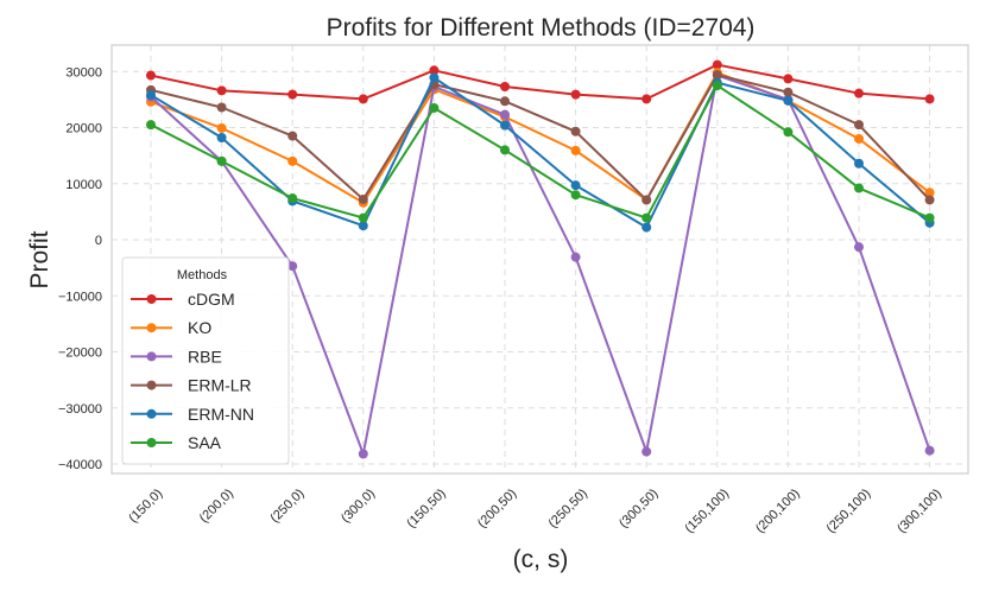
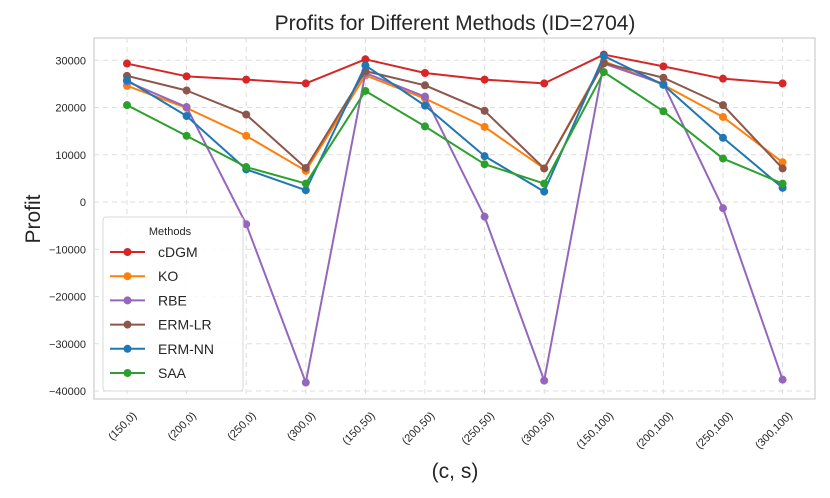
RBE/(200,0): 14000 -> 20000
ERM-NN/(150,100): 28000 -> 31000
